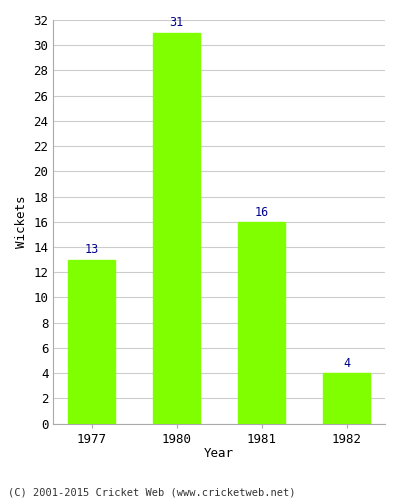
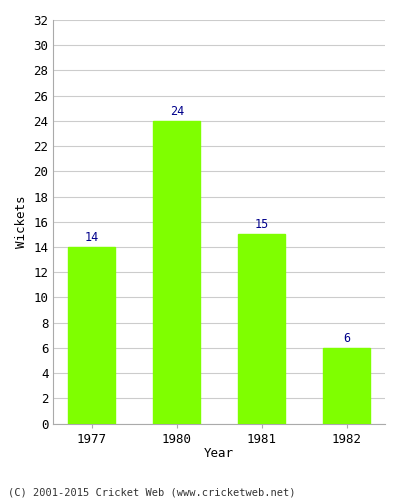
1977: 13 -> 14
1980: 31 -> 24
1981: 16 -> 15
1982: 4 -> 6
